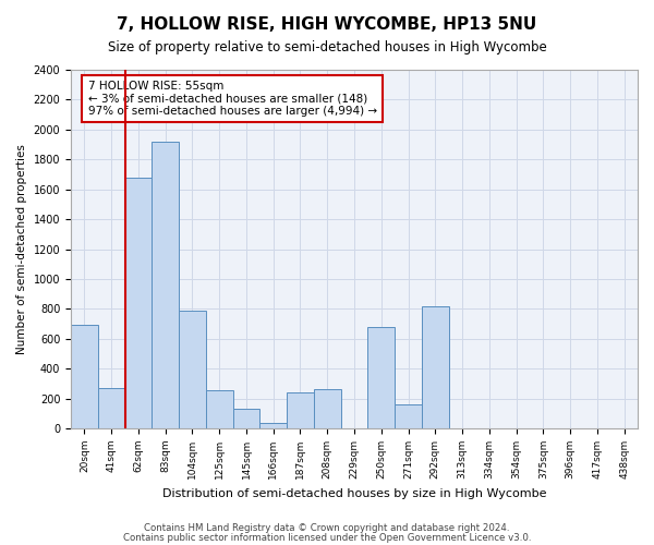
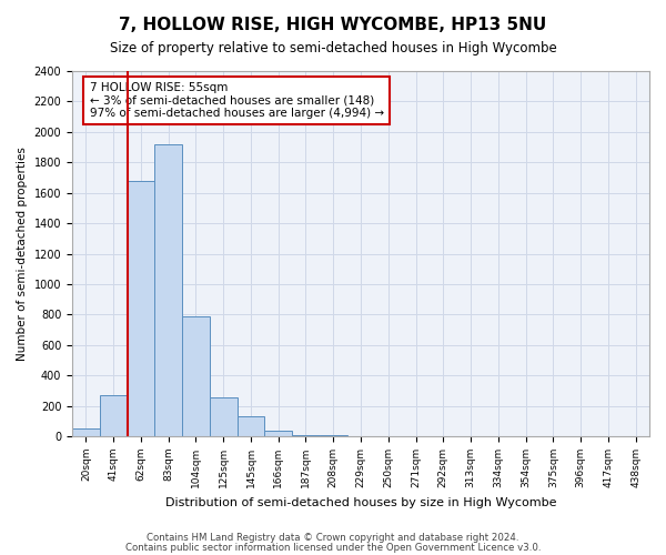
20sqm: 690 -> 60
187sqm: 240 -> 10
208sqm: 260 -> 0
250sqm: 680 -> 0
271sqm: 160 -> 0
292sqm: 820 -> 0
